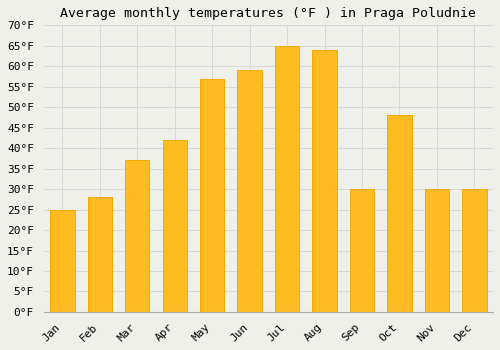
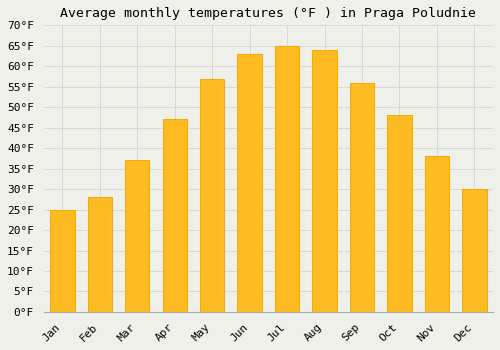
Apr: 42°F -> 47°F
Jun: 59°F -> 63°F
Sep: 30°F -> 56°F
Nov: 30°F -> 38°F
